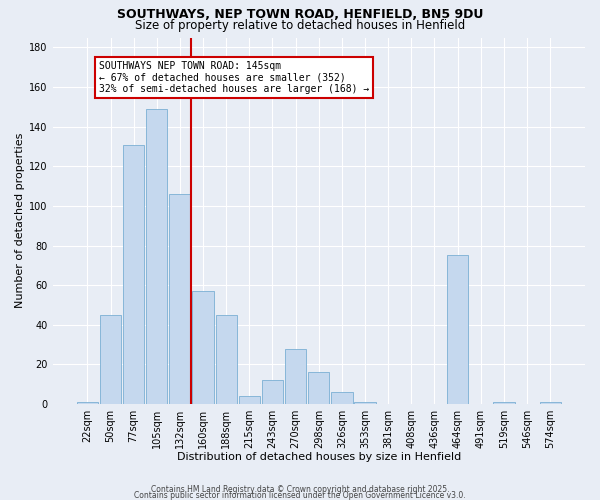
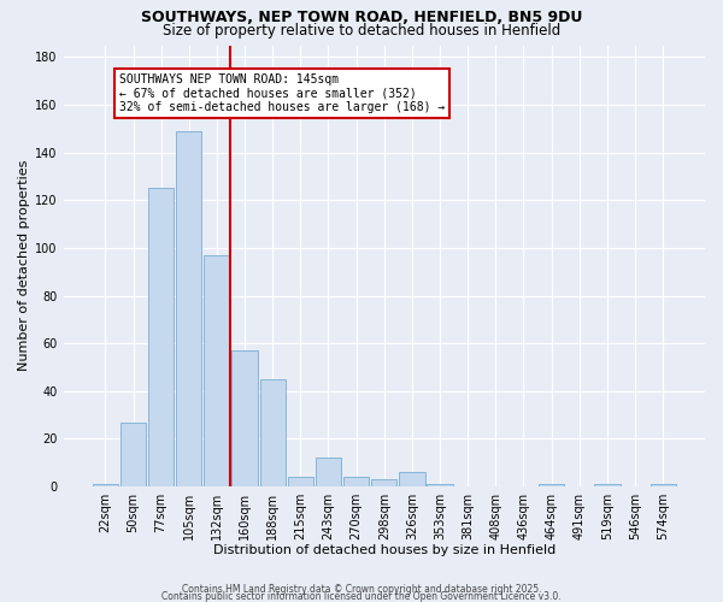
50sqm: 45 -> 27
77sqm: 131 -> 125
132sqm: 106 -> 97
270sqm: 28 -> 4
298sqm: 16 -> 3
464sqm: 75 -> 1
